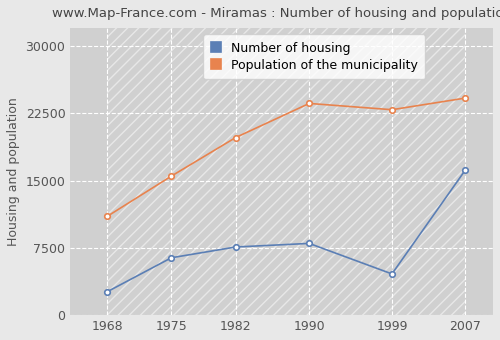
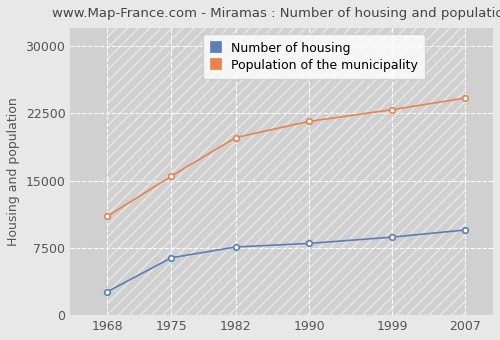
Population of the municipality/1990: 23600 -> 21600
Number of housing/1999: 4600 -> 8700
Number of housing/2007: 16200 -> 9500
